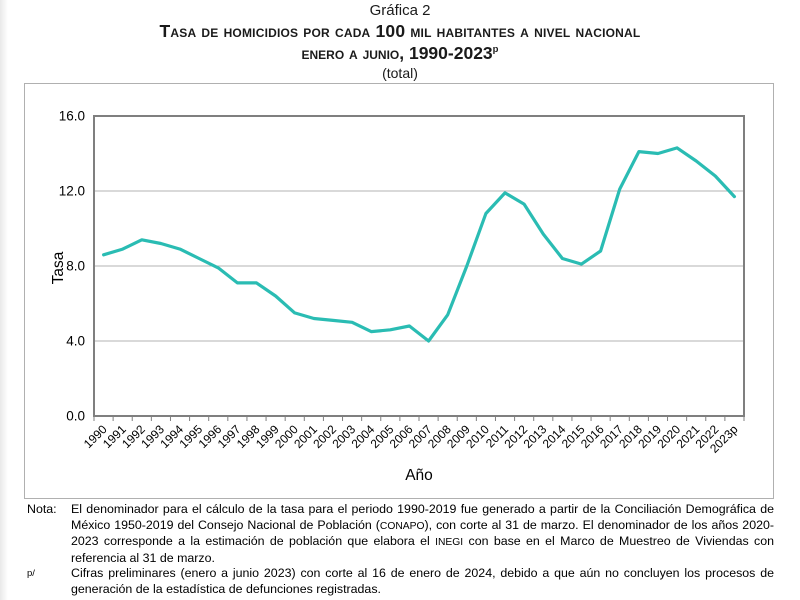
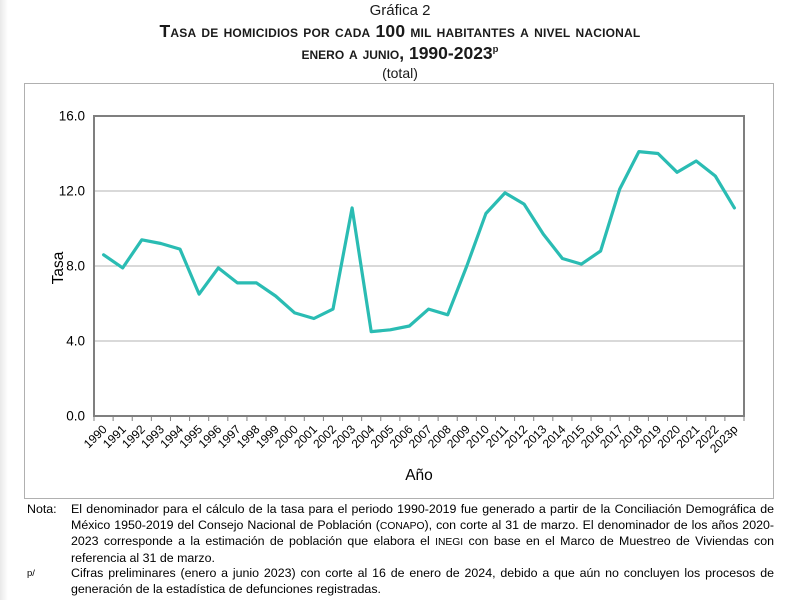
1991: 8.9 -> 7.9
1995: 8.4 -> 6.5
2002: 5.1 -> 5.7
2003: 5.0 -> 11.1
2007: 4.0 -> 5.7
2020: 14.3 -> 13.0
2023p: 11.7 -> 11.1
